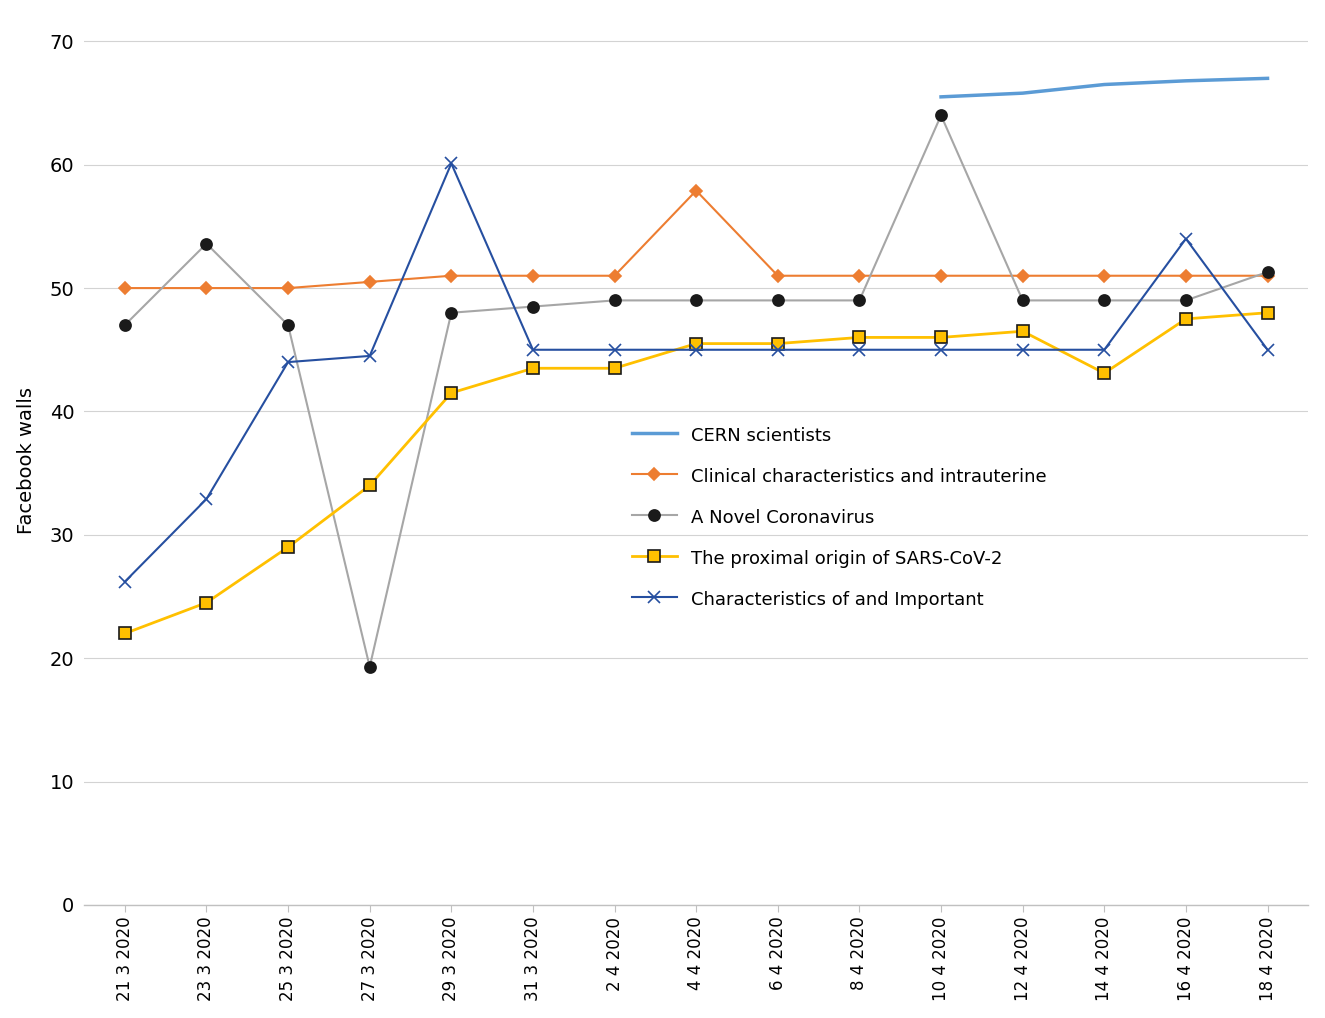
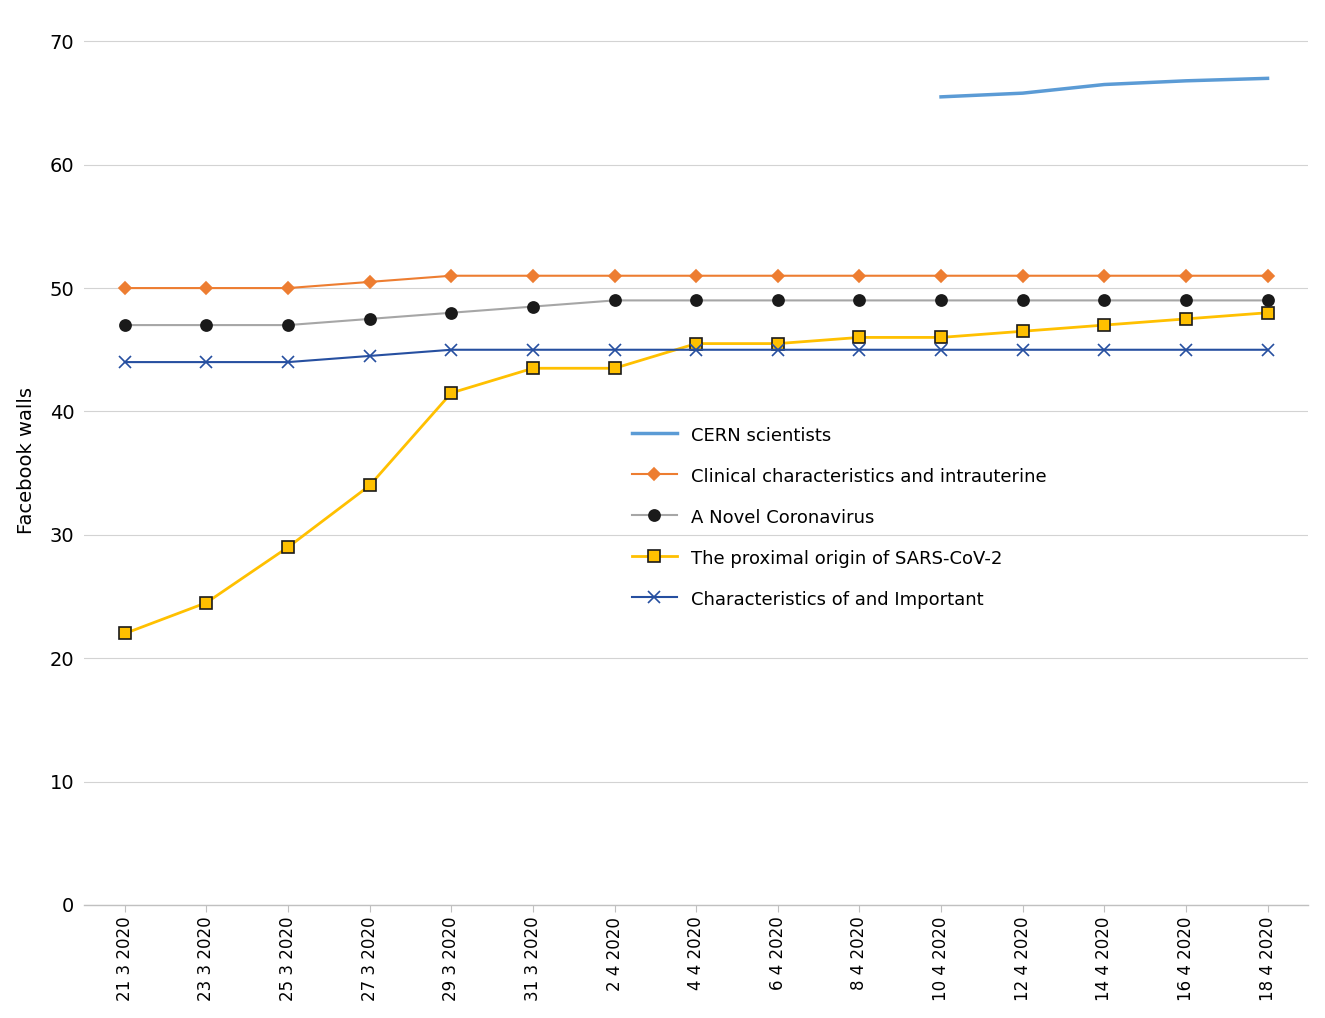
Characteristics of and Important/21 3 2020: 26.2 -> 44.0
A Novel Coronavirus/23 3 2020: 53.6 -> 47.0
Characteristics of and Important/23 3 2020: 32.9 -> 44.0
A Novel Coronavirus/27 3 2020: 19.3 -> 47.5
Characteristics of and Important/29 3 2020: 60.1 -> 45.0
Clinical characteristics and intrauterine/4 4 2020: 57.9 -> 51.0
A Novel Coronavirus/10 4 2020: 64.0 -> 49.0
The proximal origin of SARS-CoV-2/14 4 2020: 43.1 -> 47.0
Characteristics of and Important/16 4 2020: 54.0 -> 45.0
A Novel Coronavirus/18 4 2020: 51.3 -> 49.0
